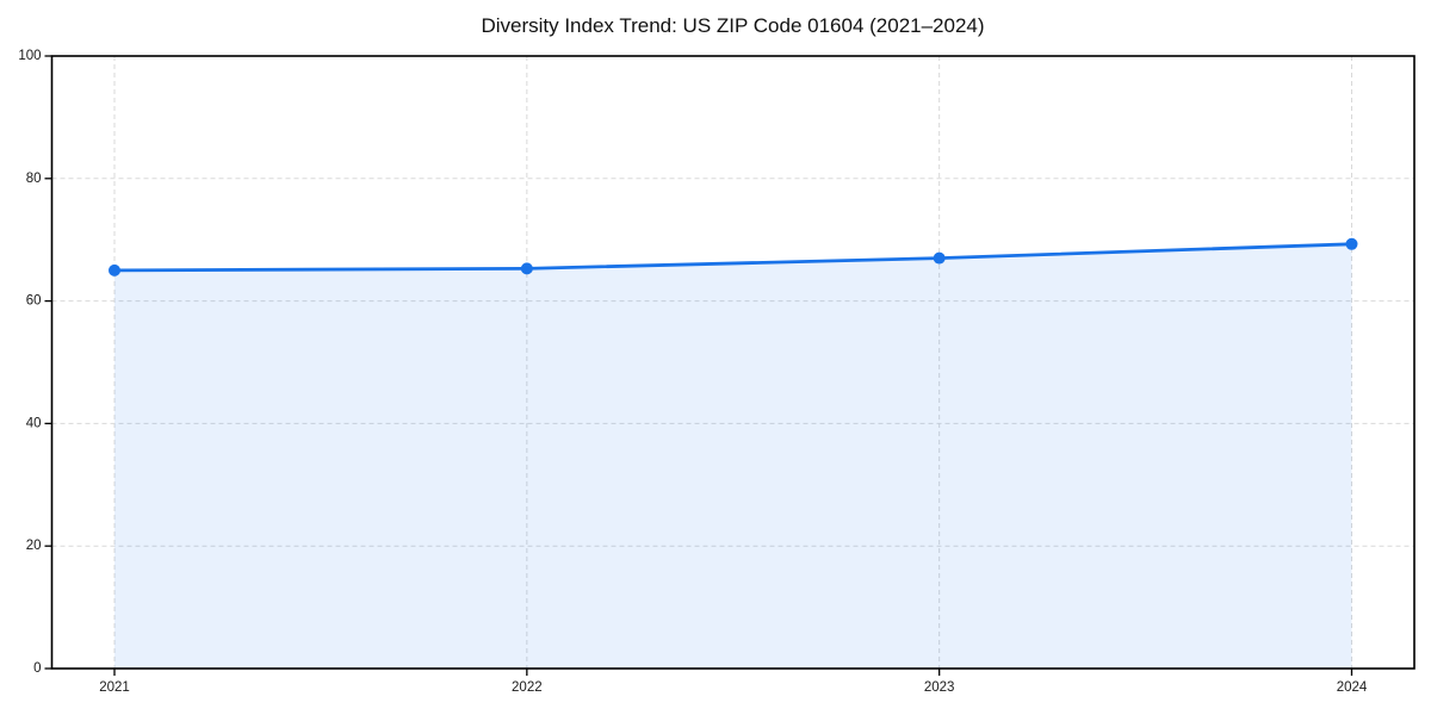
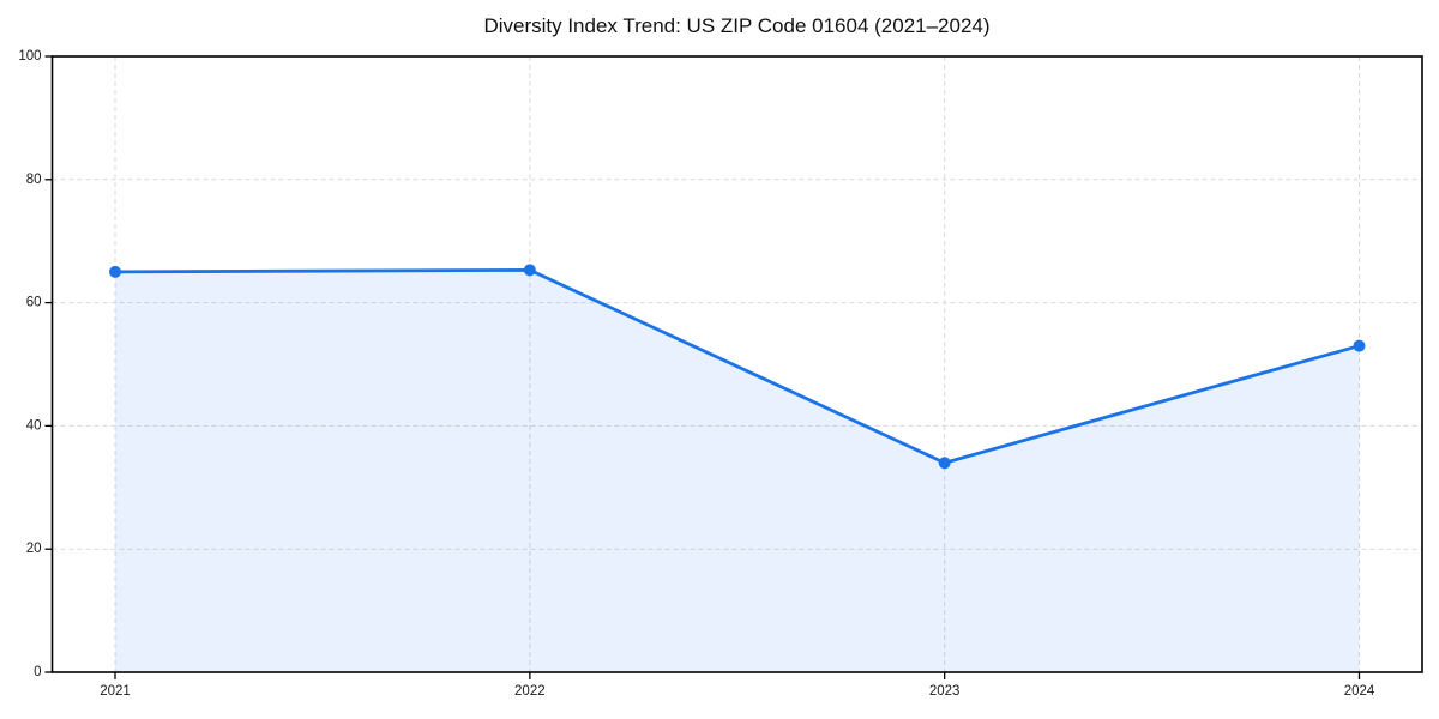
2023: 67 -> 34
2024: 69 -> 53
